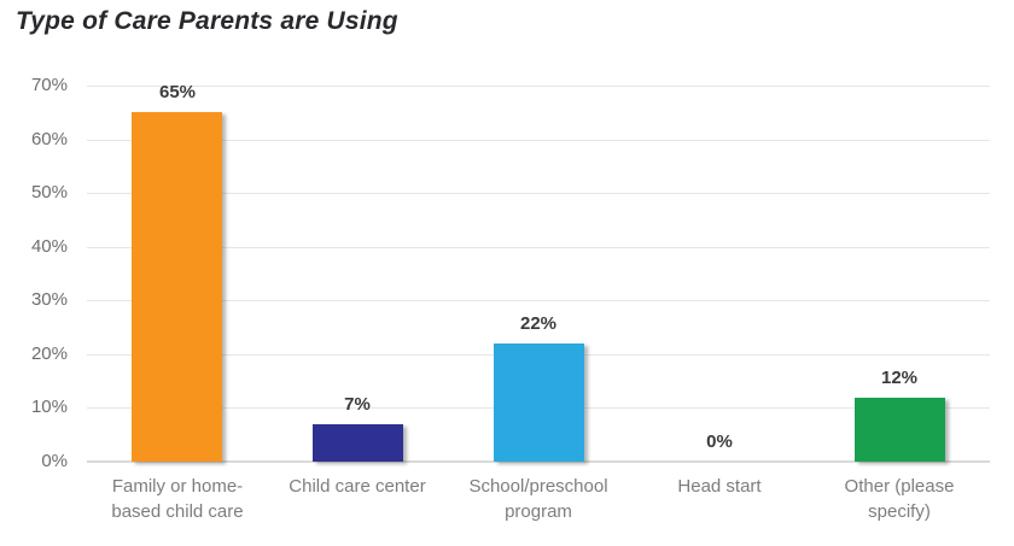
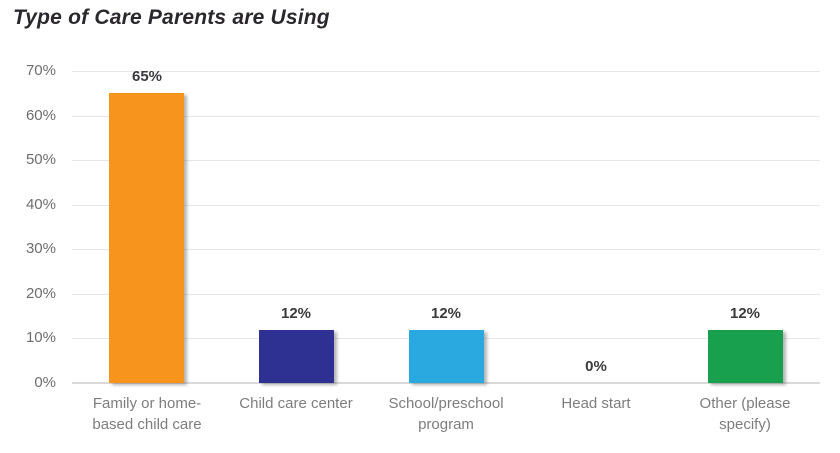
Child care center: 7% -> 12%
School/preschool program: 22% -> 12%
